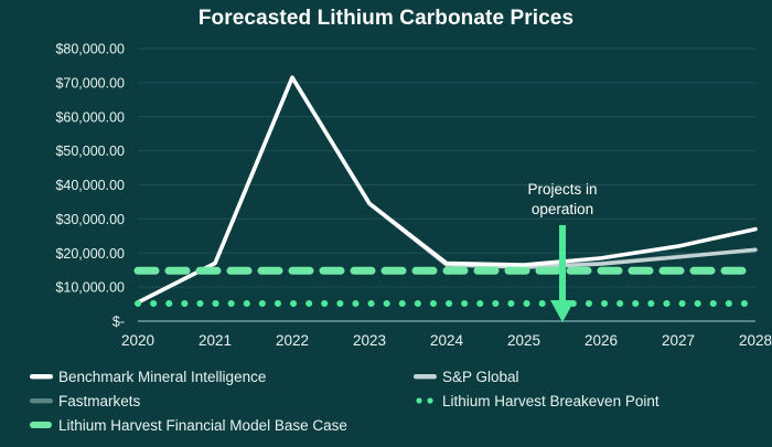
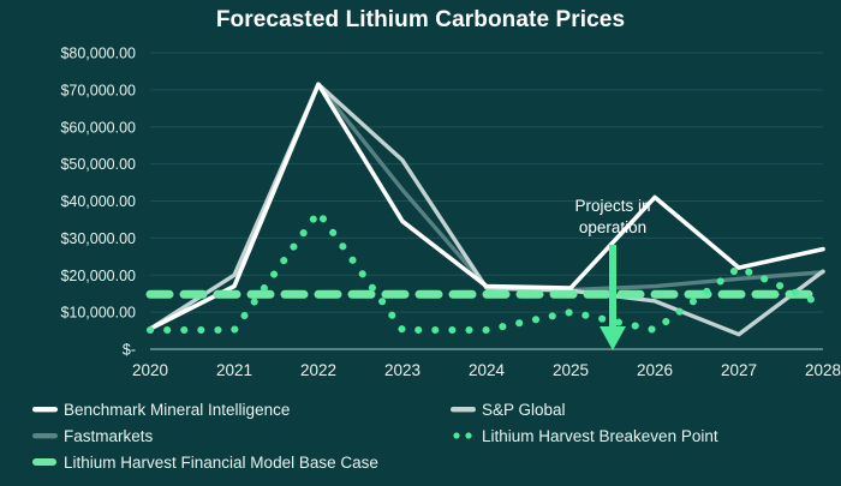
S&P Global/2021: $17000 -> $20000
Lithium Harvest Breakeven Point/2022: $5000 -> $37000
S&P Global/2023: $34000 -> $51000
Fastmarkets/2023: $34000 -> $43000
Lithium Harvest Breakeven Point/2025: $5000 -> $10000
Benchmark Mineral Intelligence/2026: $18000 -> $41000
S&P Global/2026: $17000 -> $13000
S&P Global/2027: $19000 -> $4000
Lithium Harvest Breakeven Point/2027: $5000 -> $22000
Lithium Harvest Breakeven Point/2028: $5000 -> $12000
